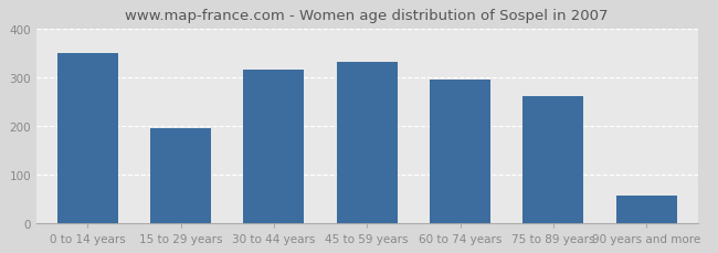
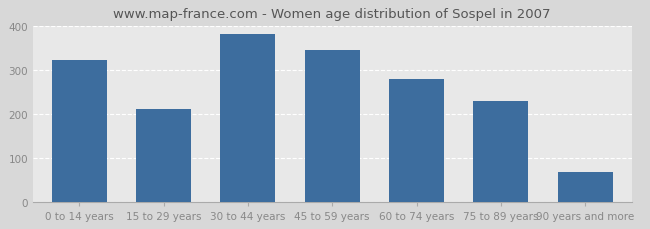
0 to 14 years: 350 -> 322
15 to 29 years: 195 -> 210
30 to 44 years: 315 -> 381
45 to 59 years: 330 -> 344
60 to 74 years: 295 -> 278
75 to 89 years: 260 -> 229
90 years and more: 55 -> 68
